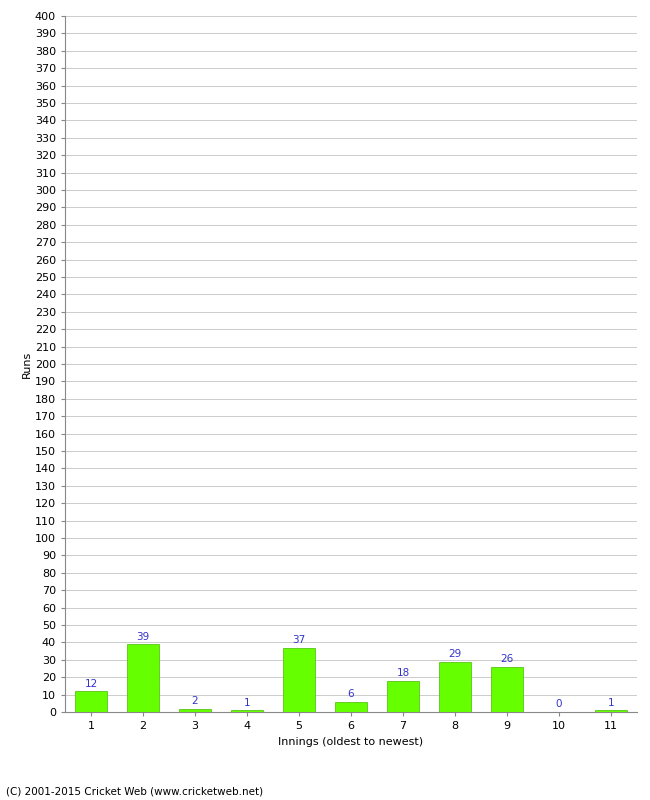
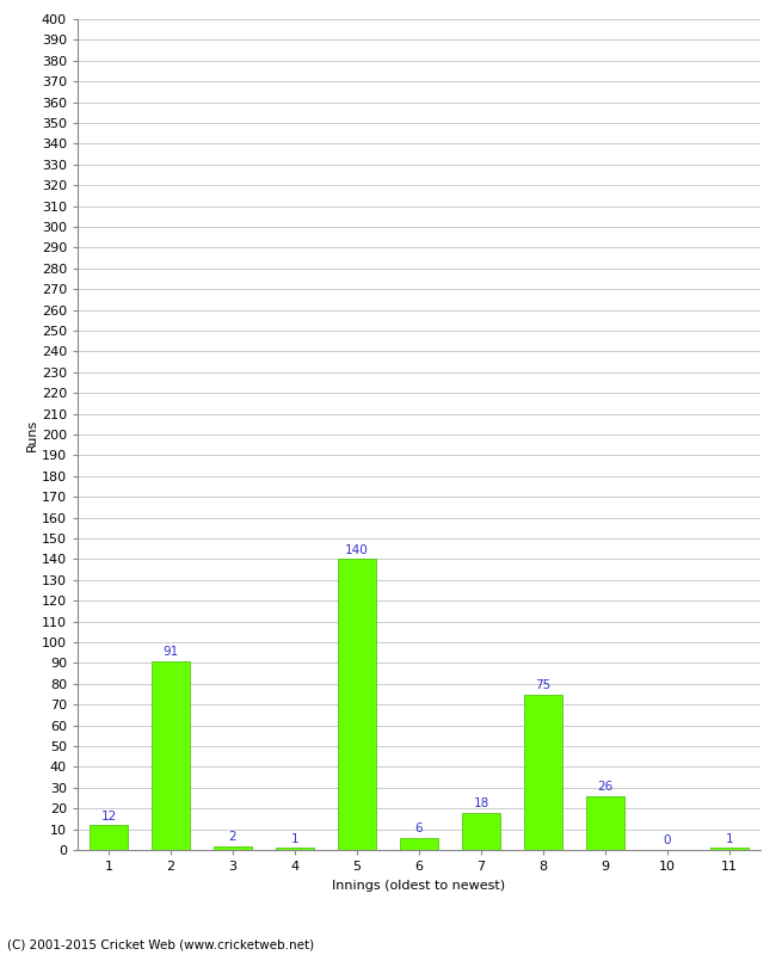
2: 39 -> 91
5: 37 -> 140
8: 29 -> 75
